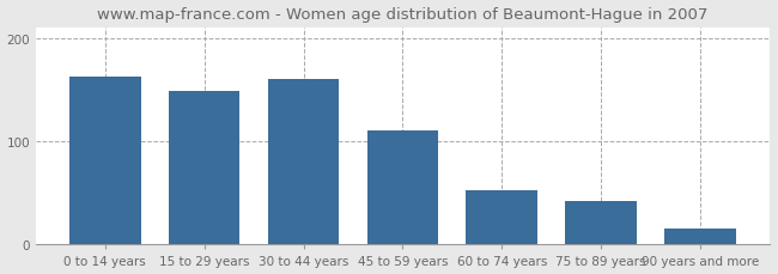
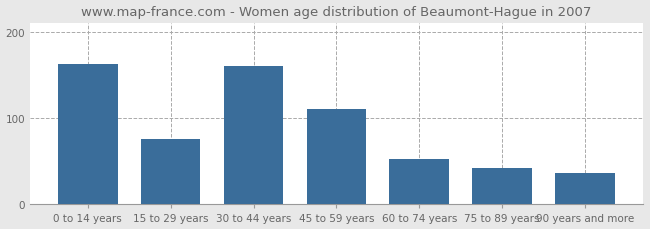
15 to 29 years: 148 -> 76
90 years and more: 15 -> 36
